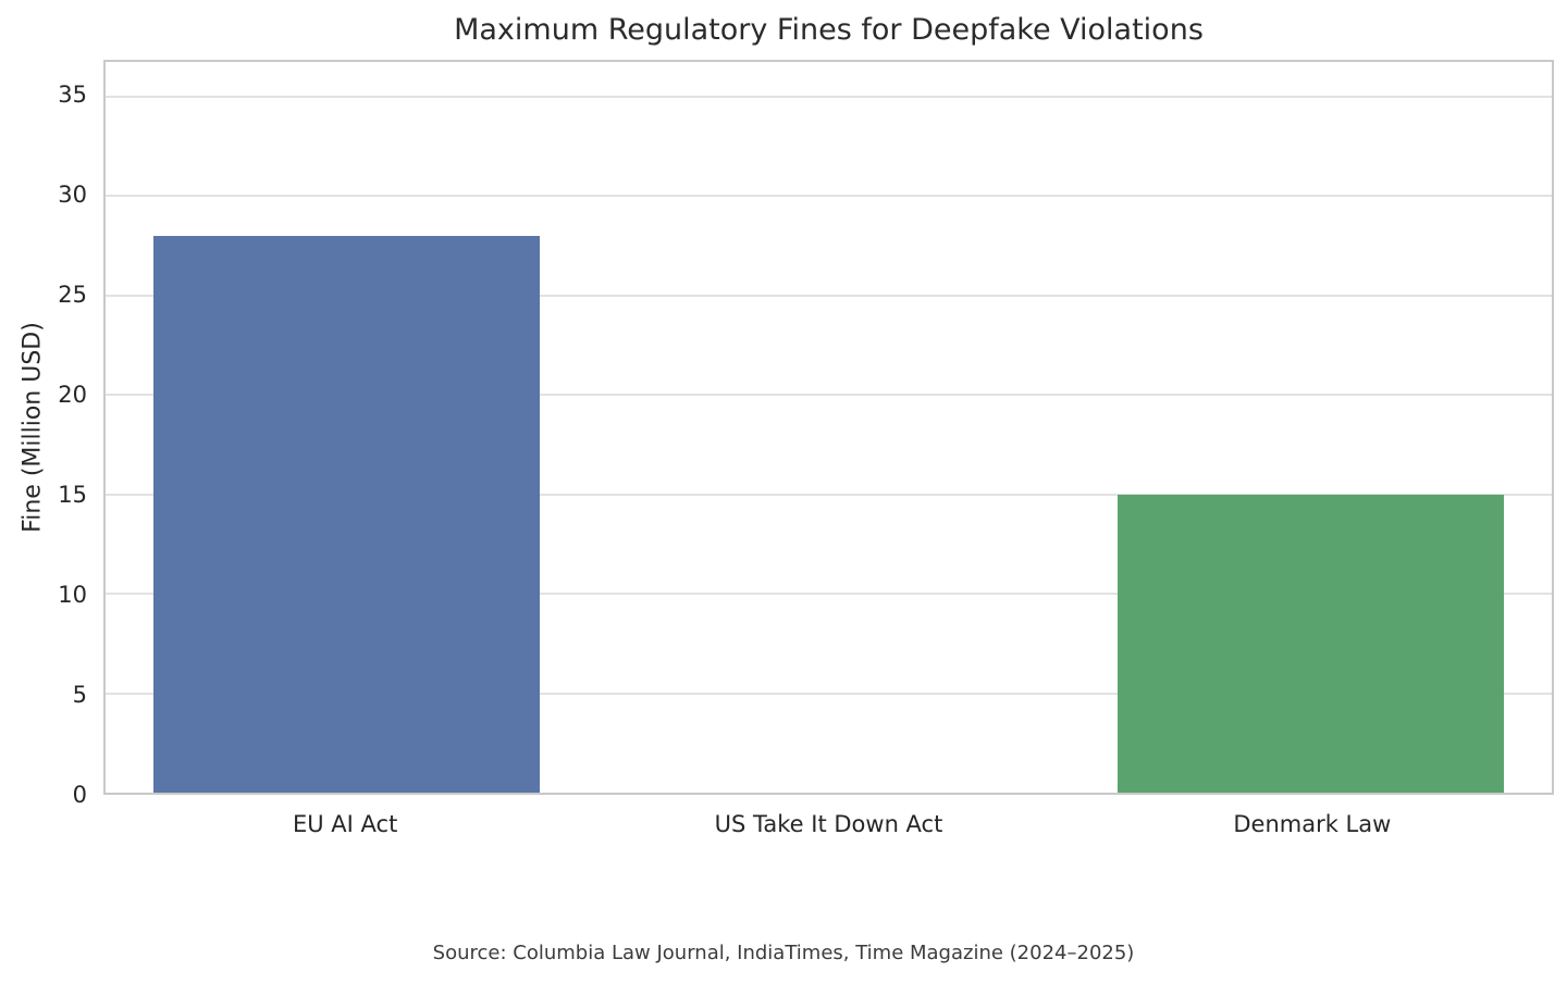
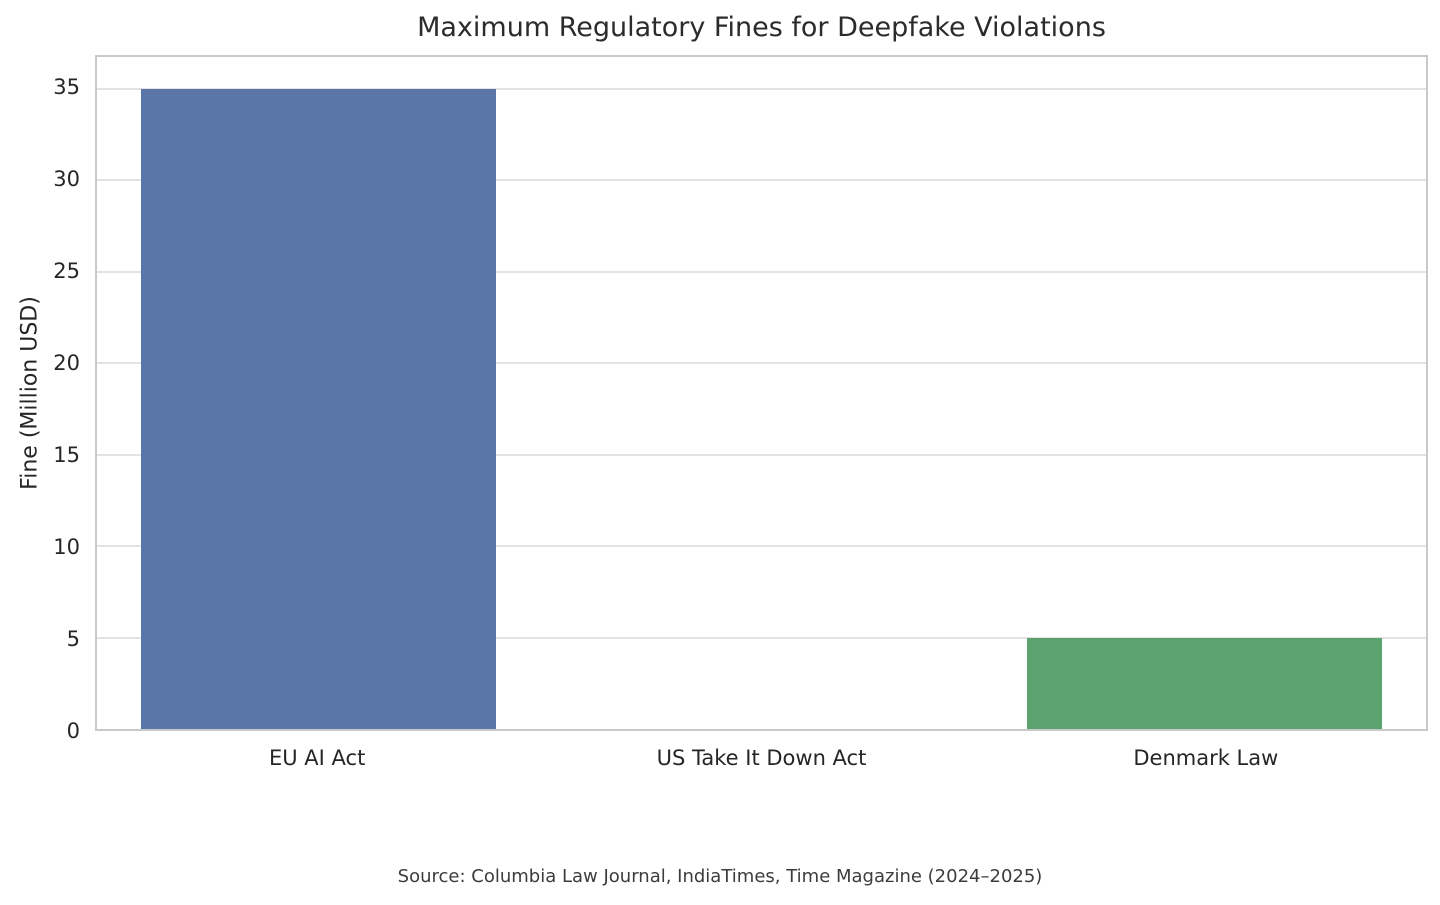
EU AI Act: 28 -> 35
Denmark Law: 15 -> 5
